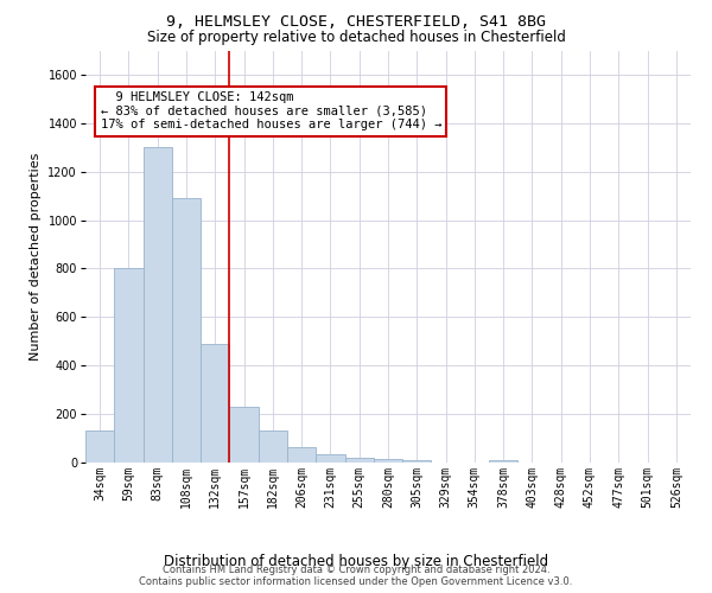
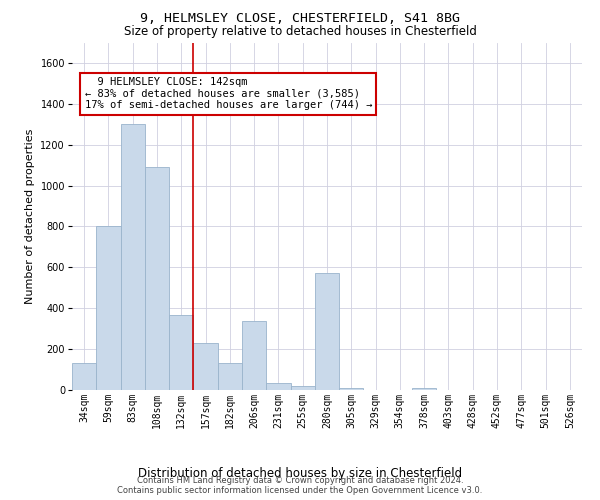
132sqm: 490 -> 365
206sqm: 65 -> 340
280sqm: 15 -> 570
